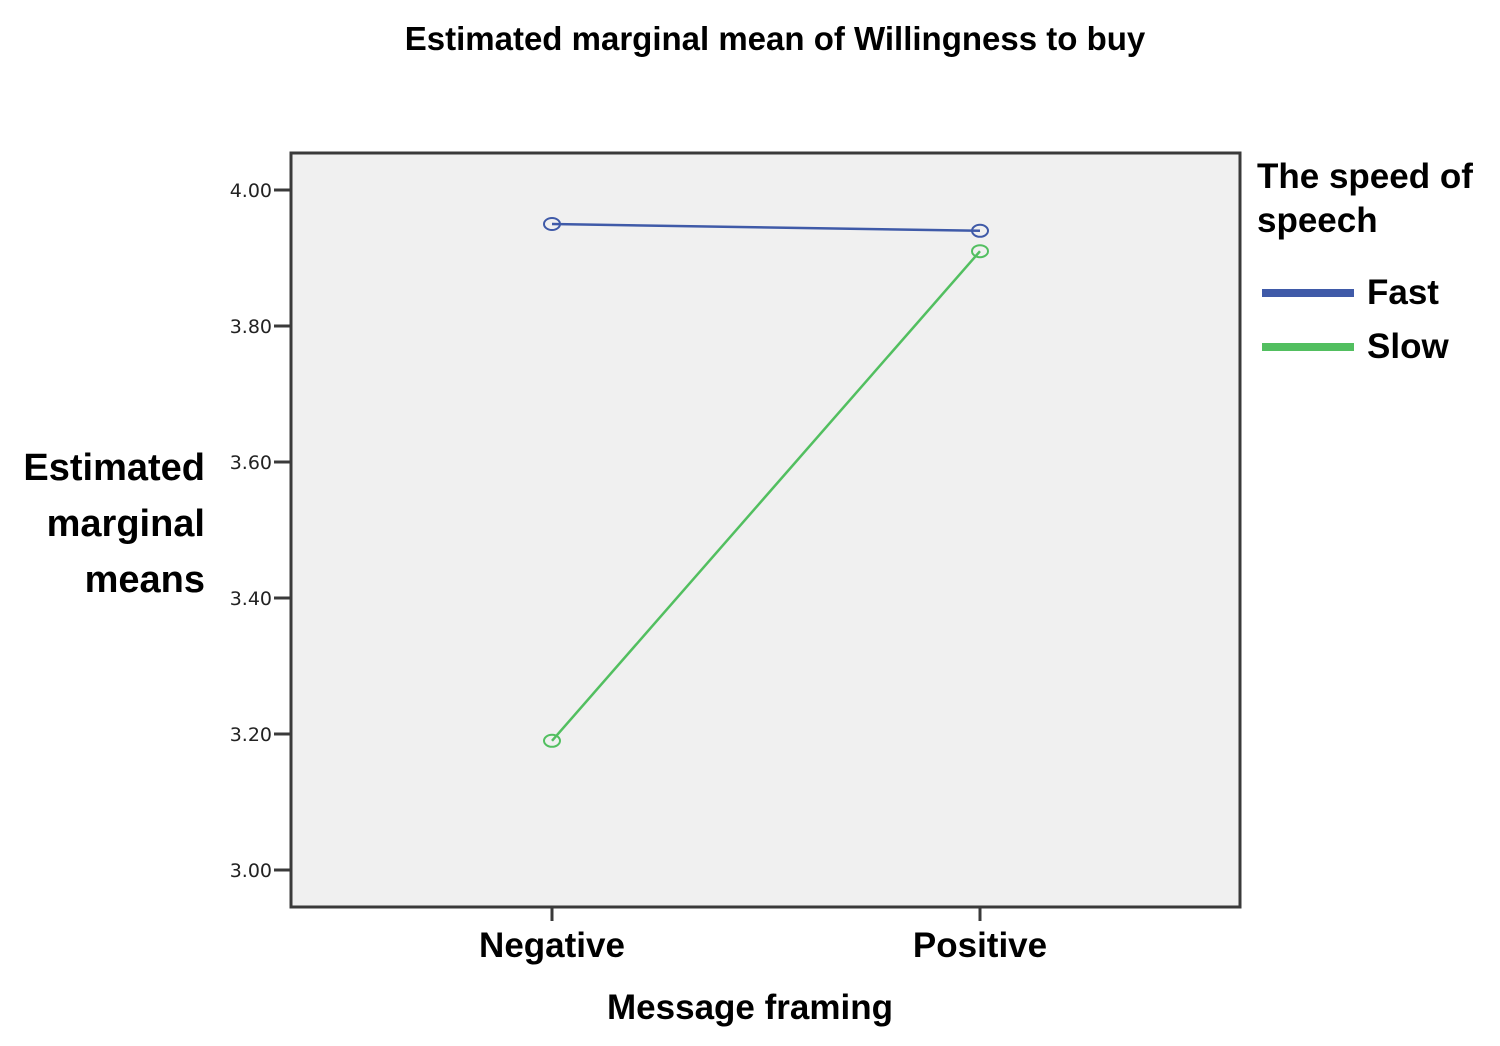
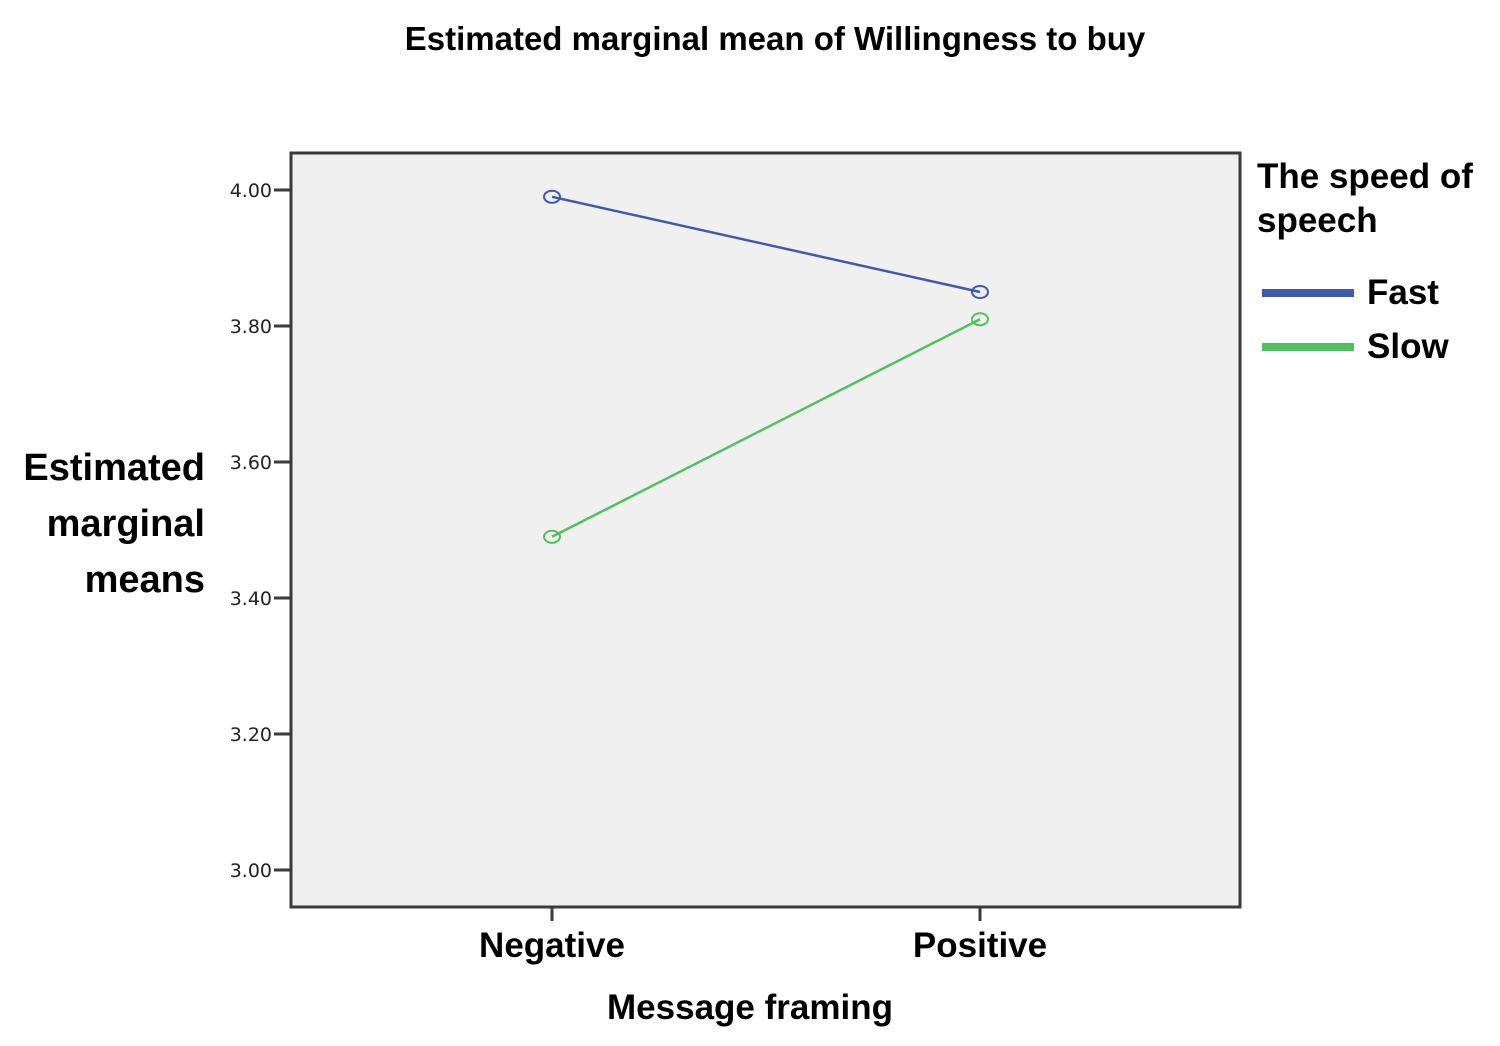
Fast/Negative: 3.95 -> 3.99
Slow/Negative: 3.19 -> 3.49
Fast/Positive: 3.94 -> 3.85
Slow/Positive: 3.91 -> 3.81
